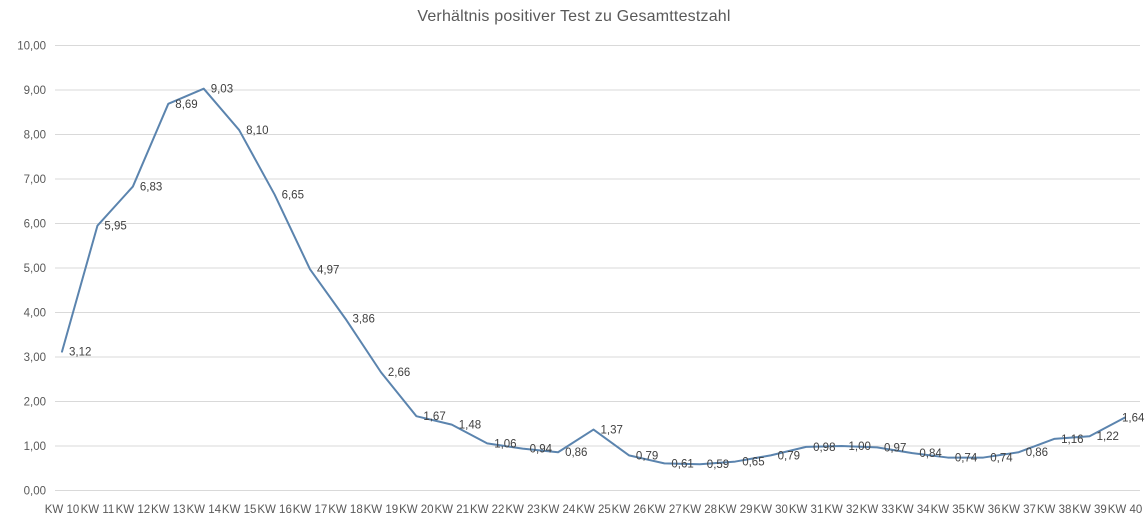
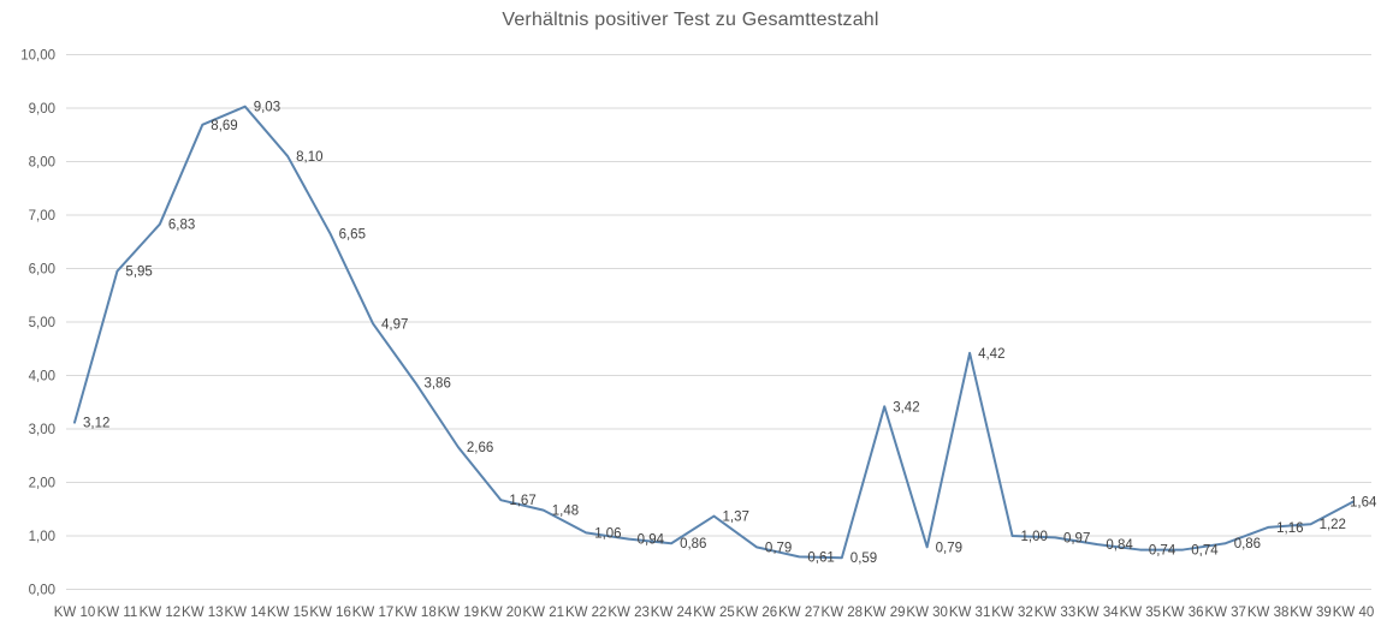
KW 29: 0,65 -> 3,42
KW 31: 0,98 -> 4,42
